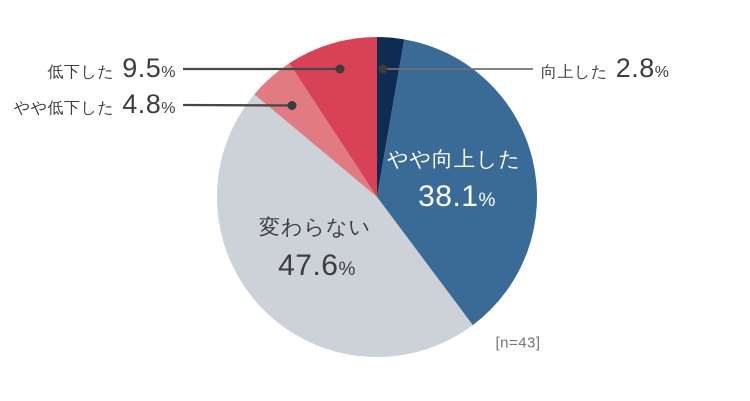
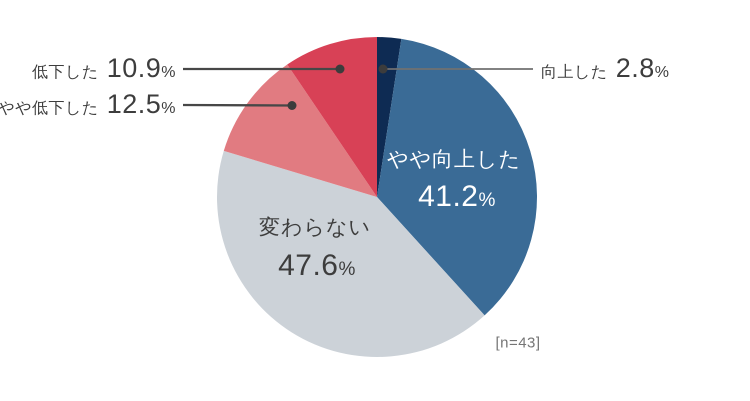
やや向上した: 38.1 -> 41.2
やや低下した: 4.8 -> 12.5
低下した: 9.5 -> 10.9
